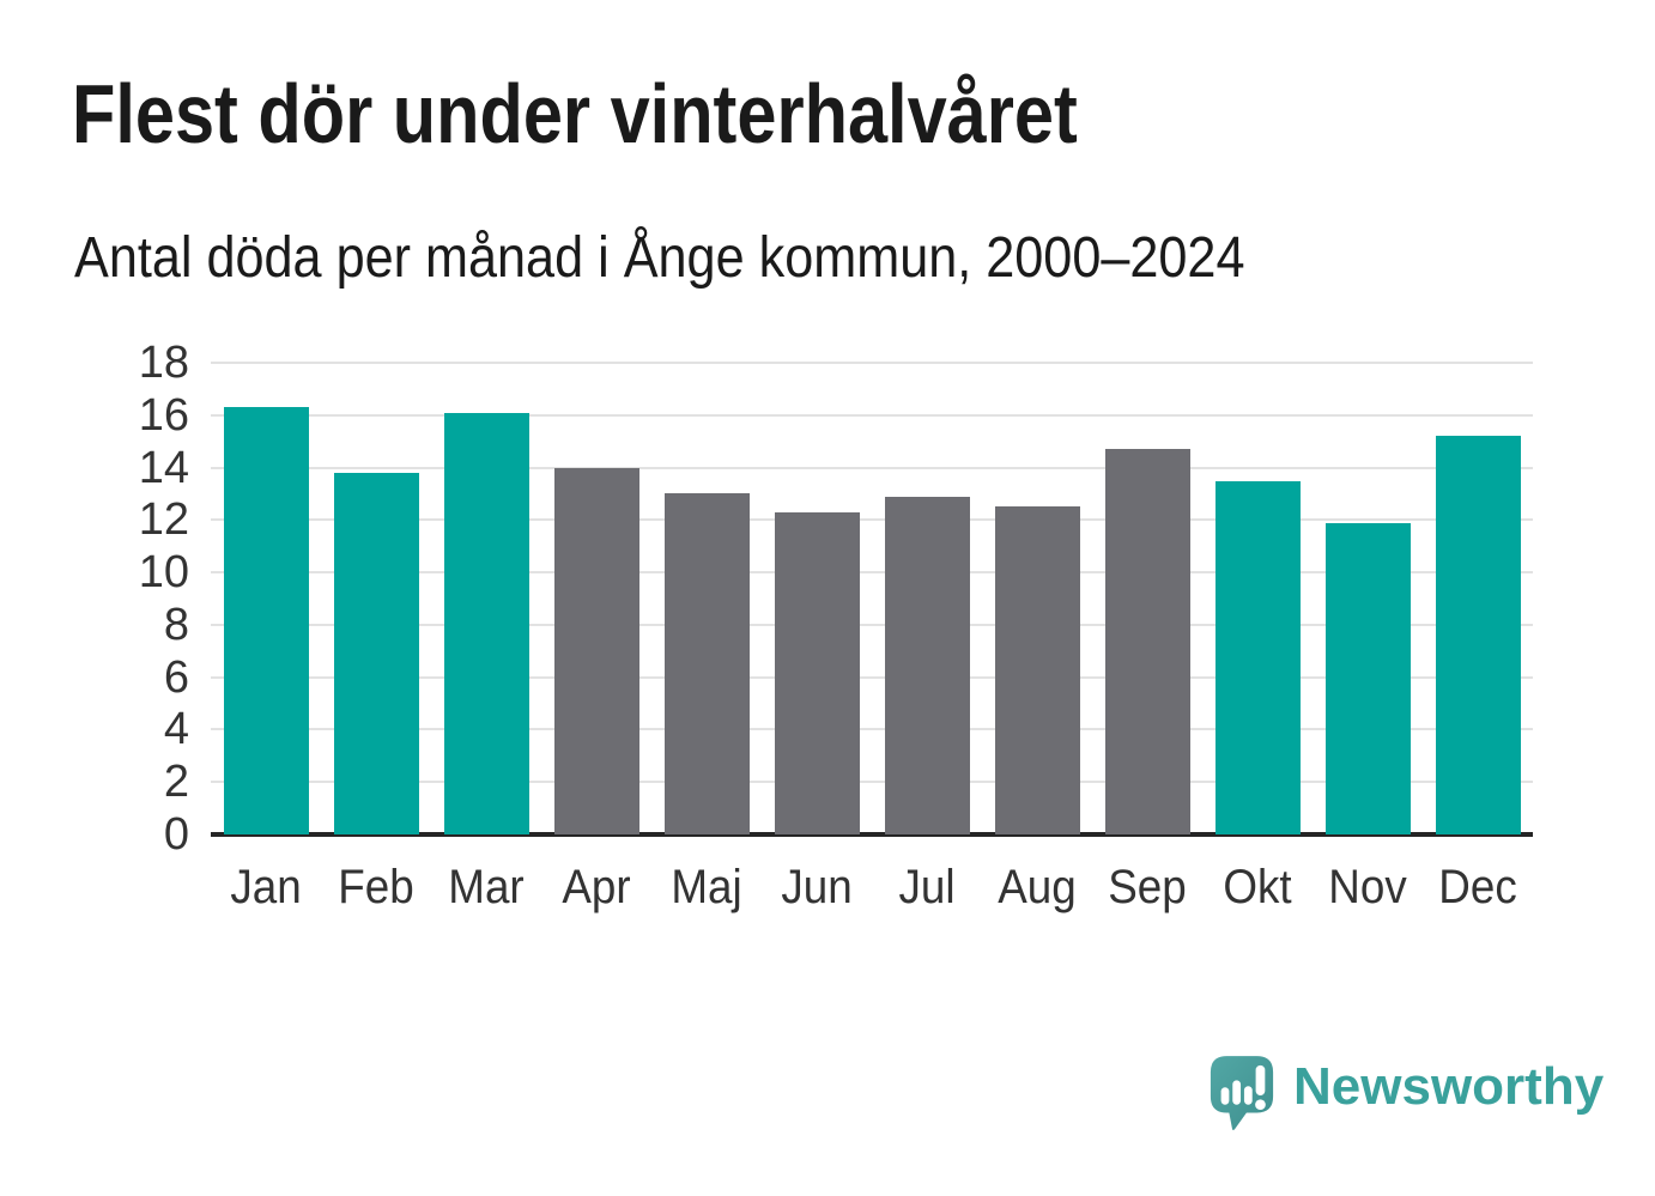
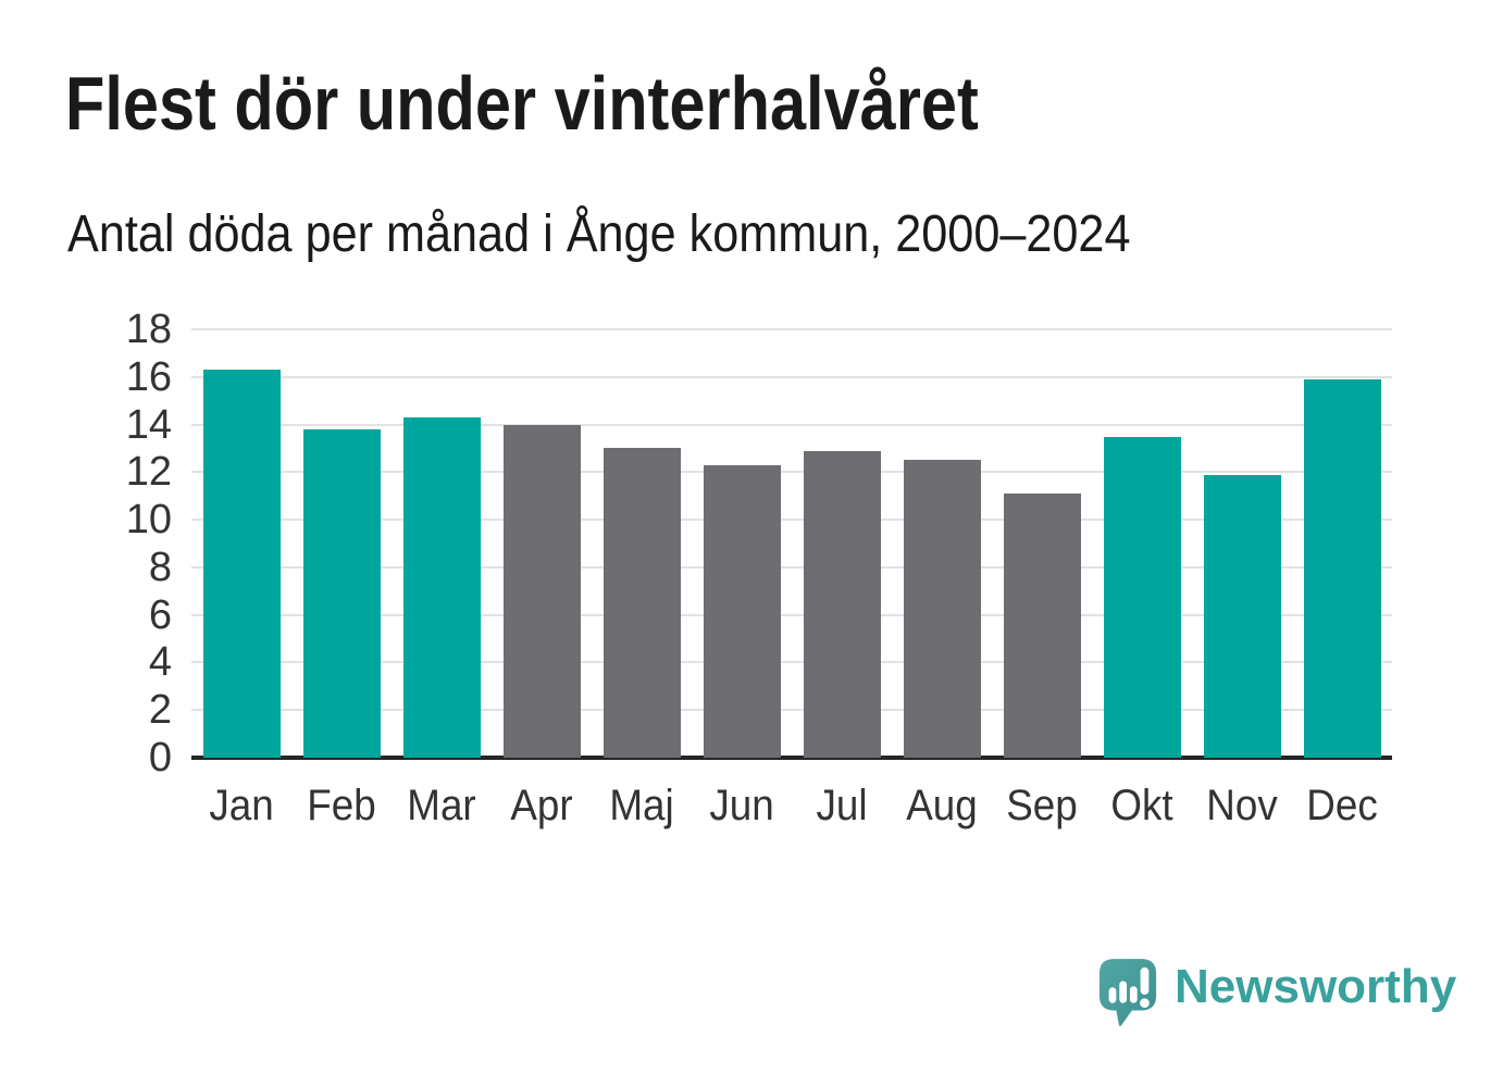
Mar: 16.1 -> 14.3
Sep: 14.7 -> 11.1
Dec: 15.2 -> 15.9
